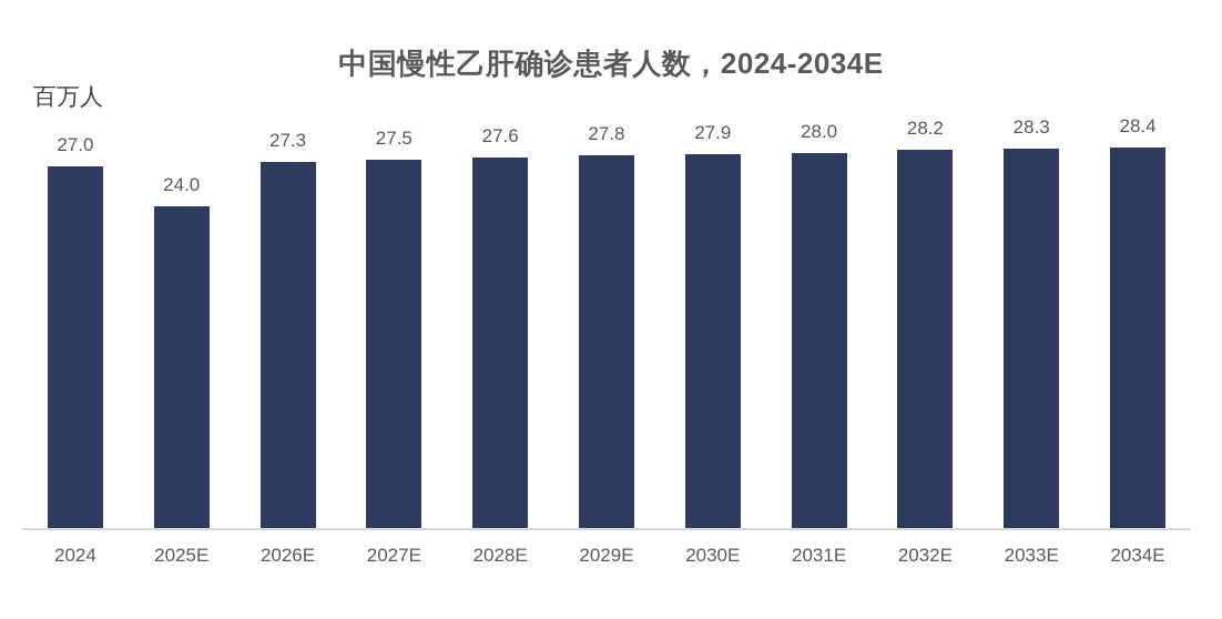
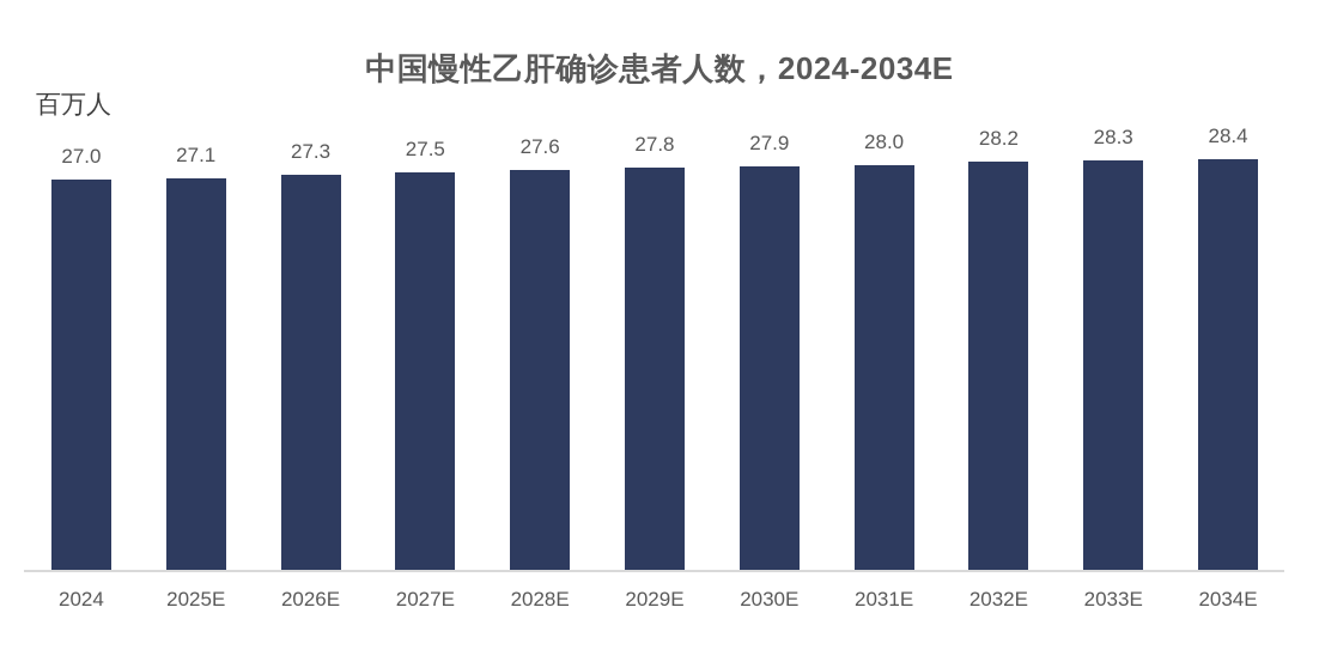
2025E: 24.0 -> 27.1
